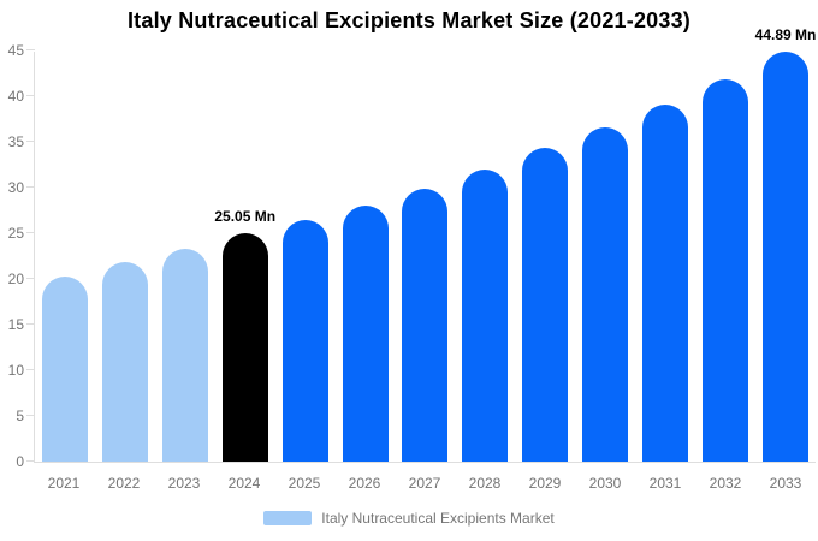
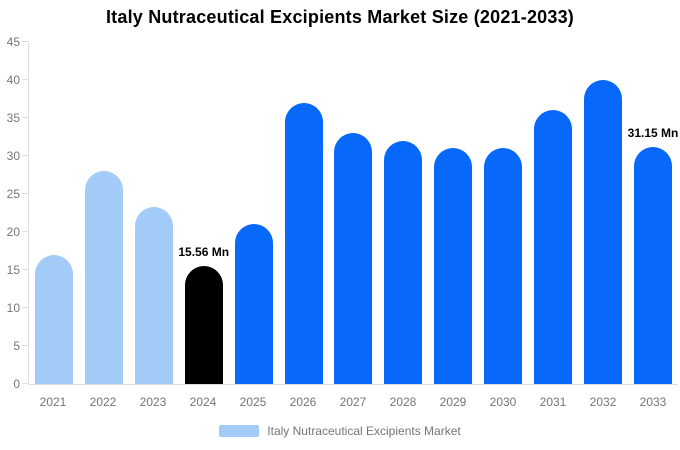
2021: 20 -> 17
2022: 22 -> 28
2024: 25.05 -> 15.56
2025: 26 -> 21
2026: 28 -> 37
2027: 30 -> 33
2029: 34 -> 31
2030: 37 -> 31
2031: 39 -> 36
2032: 42 -> 40
2033: 44.89 -> 31.15
